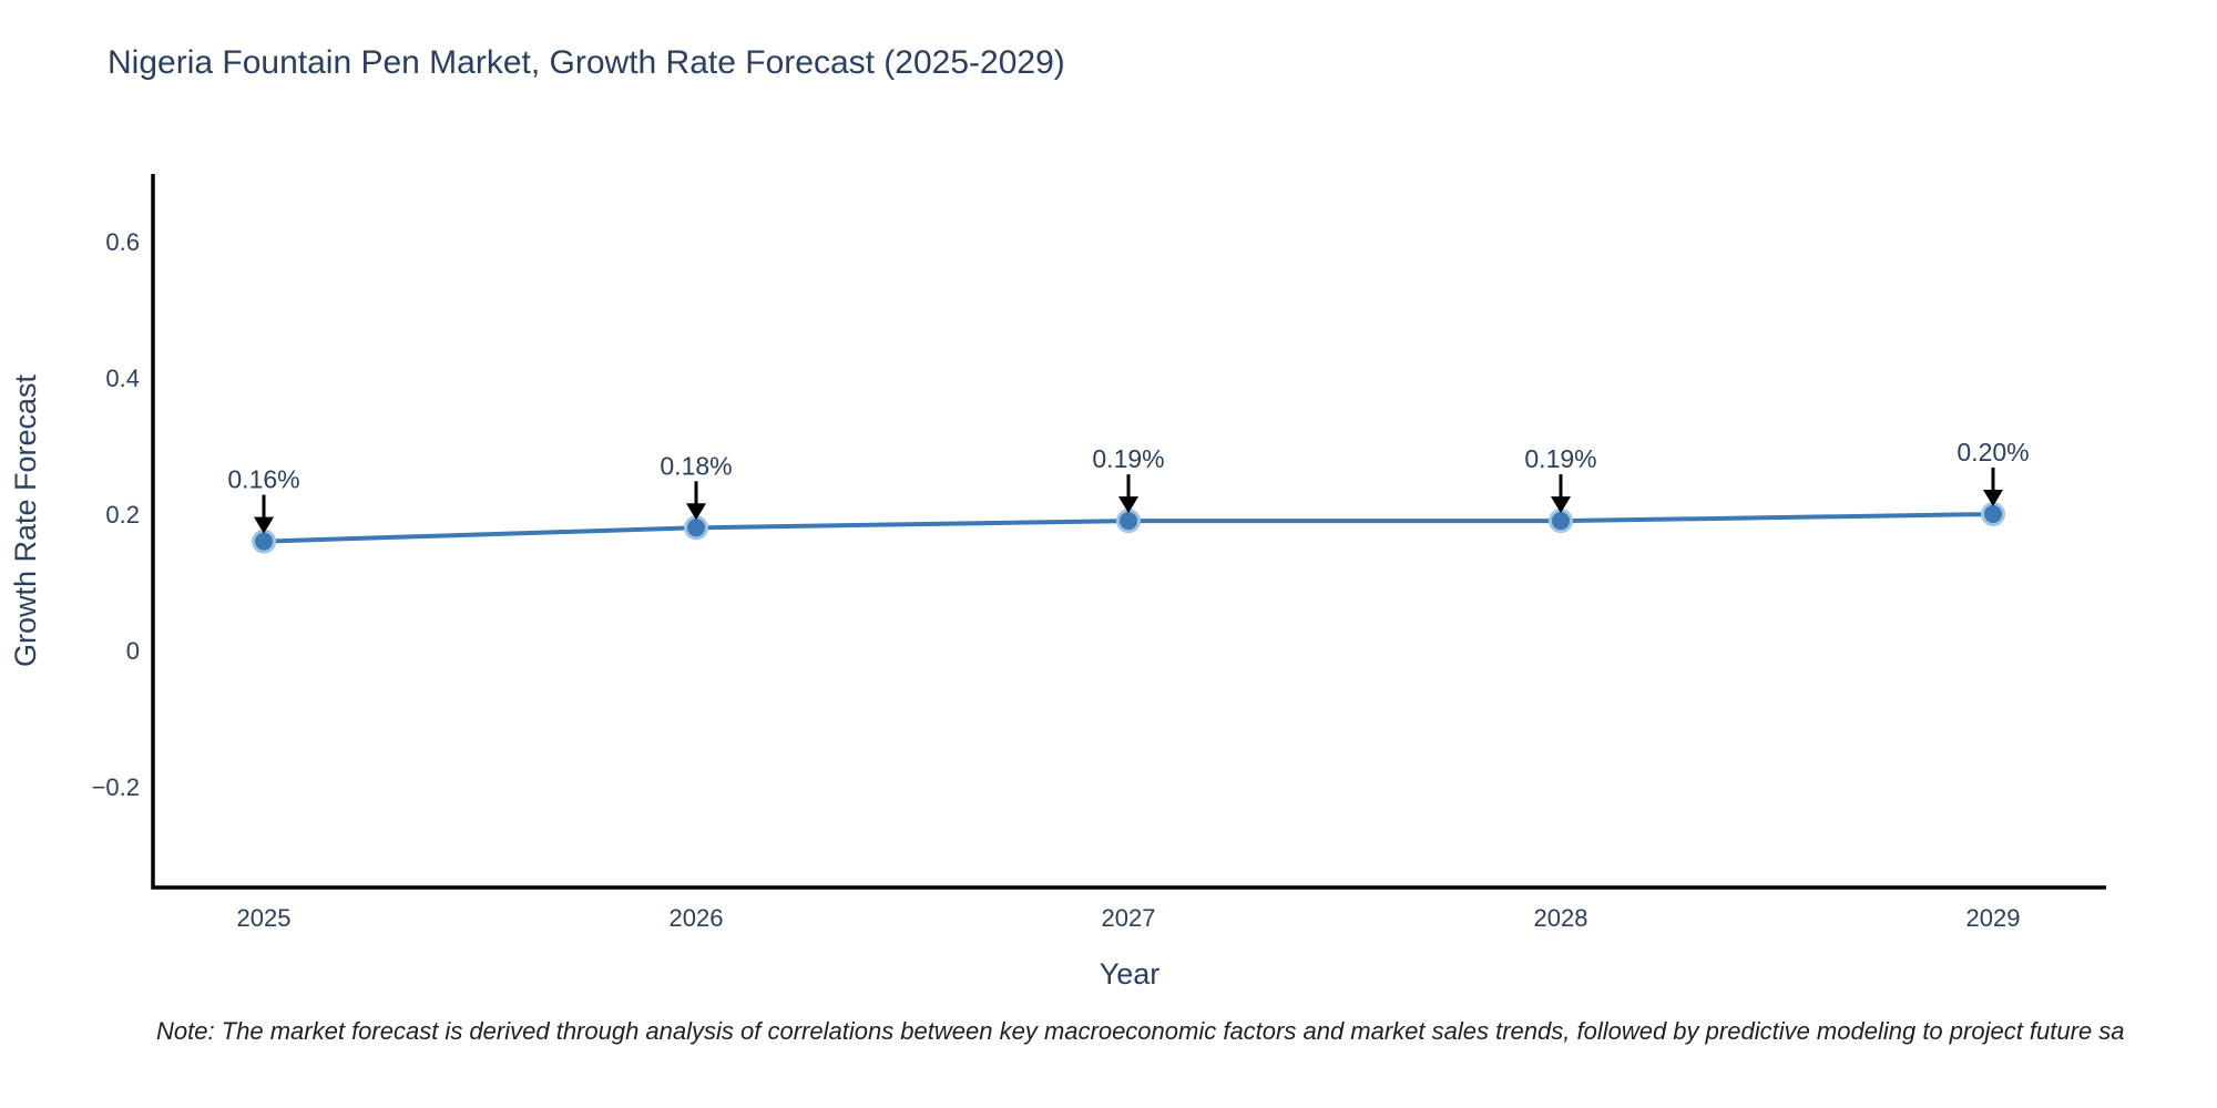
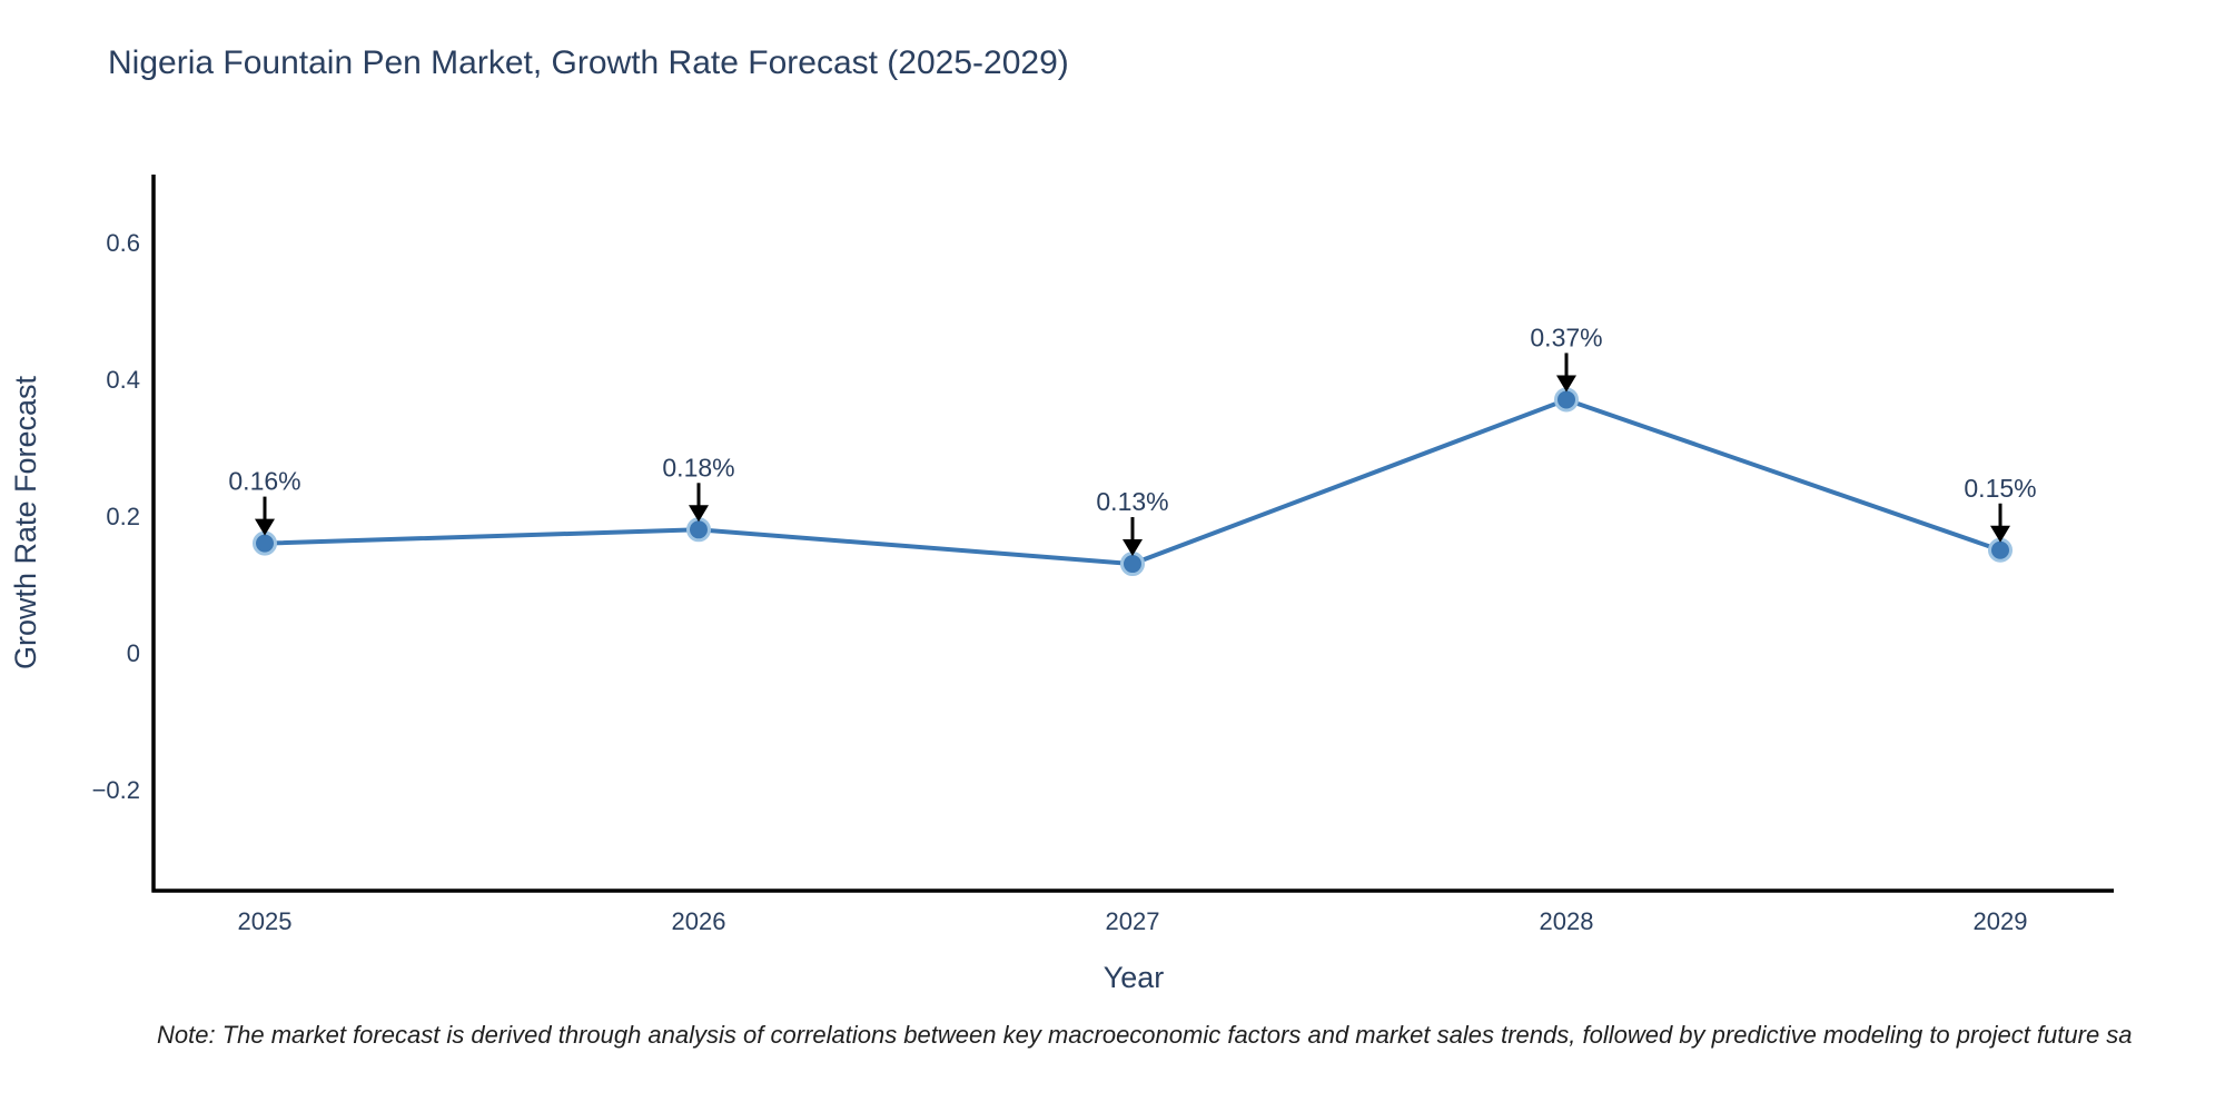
2027: 0.19% -> 0.13%
2028: 0.19% -> 0.37%
2029: 0.20% -> 0.15%
